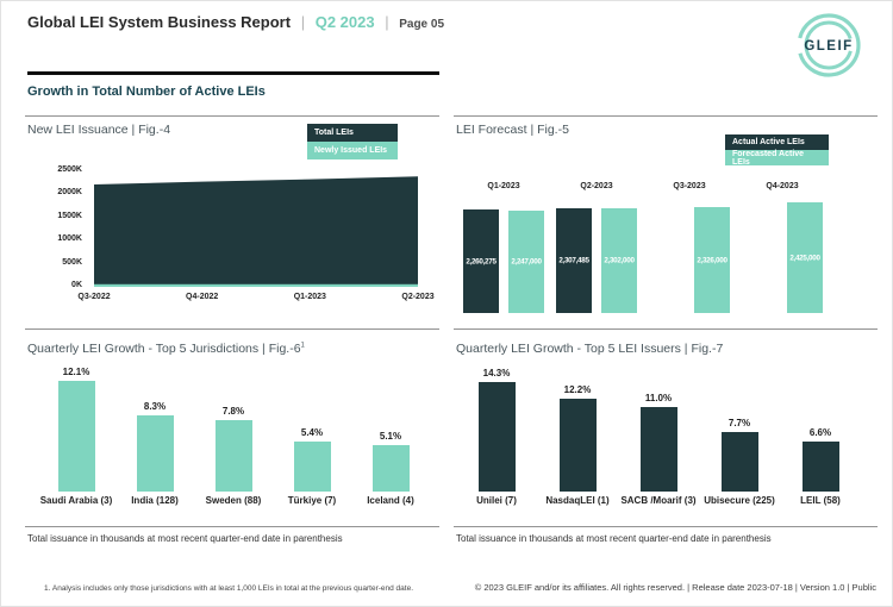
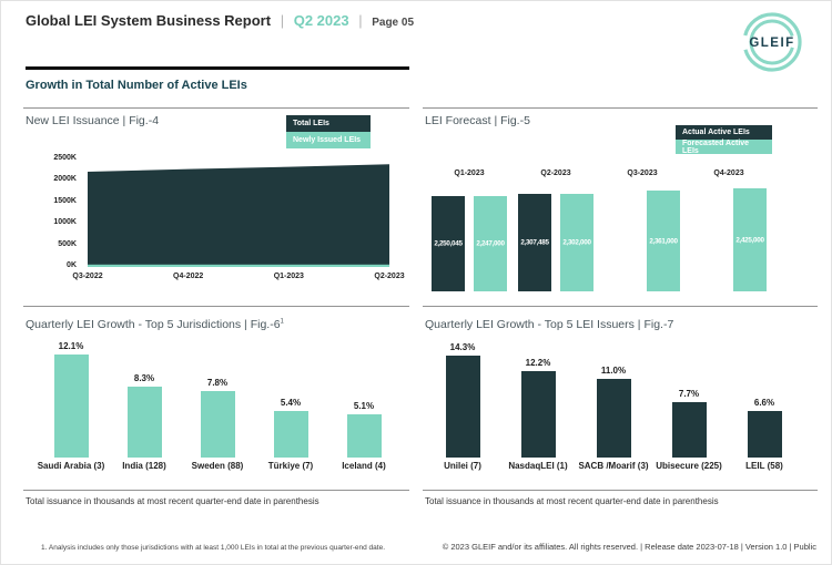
LEI Forecast | Fig.-5/Actual Active LEIs/Q1-2023: 2,260,275 -> 2,250,045
LEI Forecast | Fig.-5/Forecasted Active LEIs/Q3-2023: 2,326,000 -> 2,361,000
